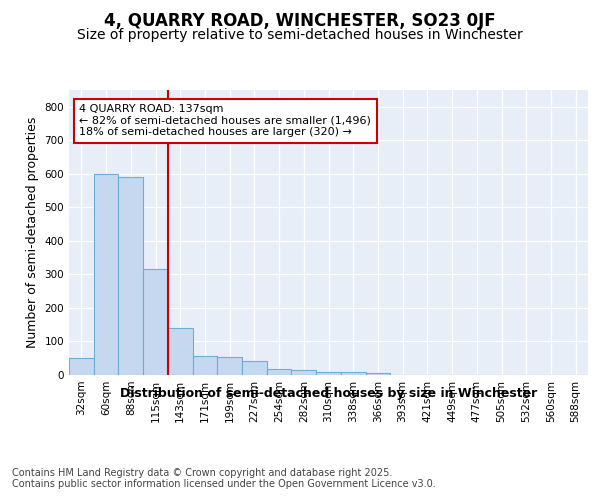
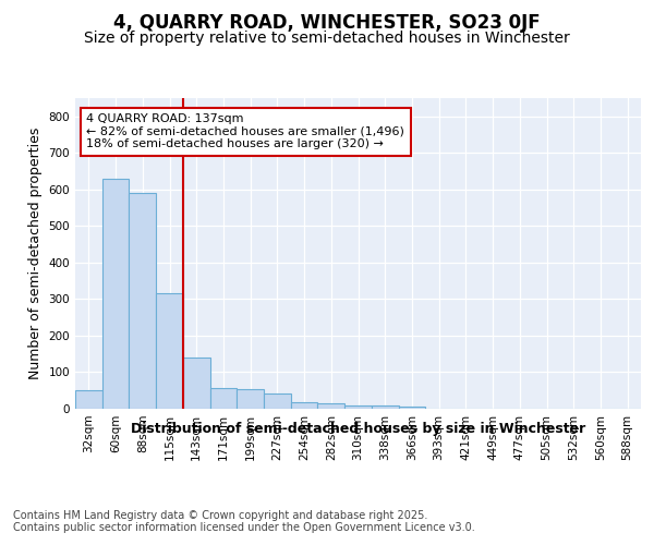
60sqm: 600 -> 630
